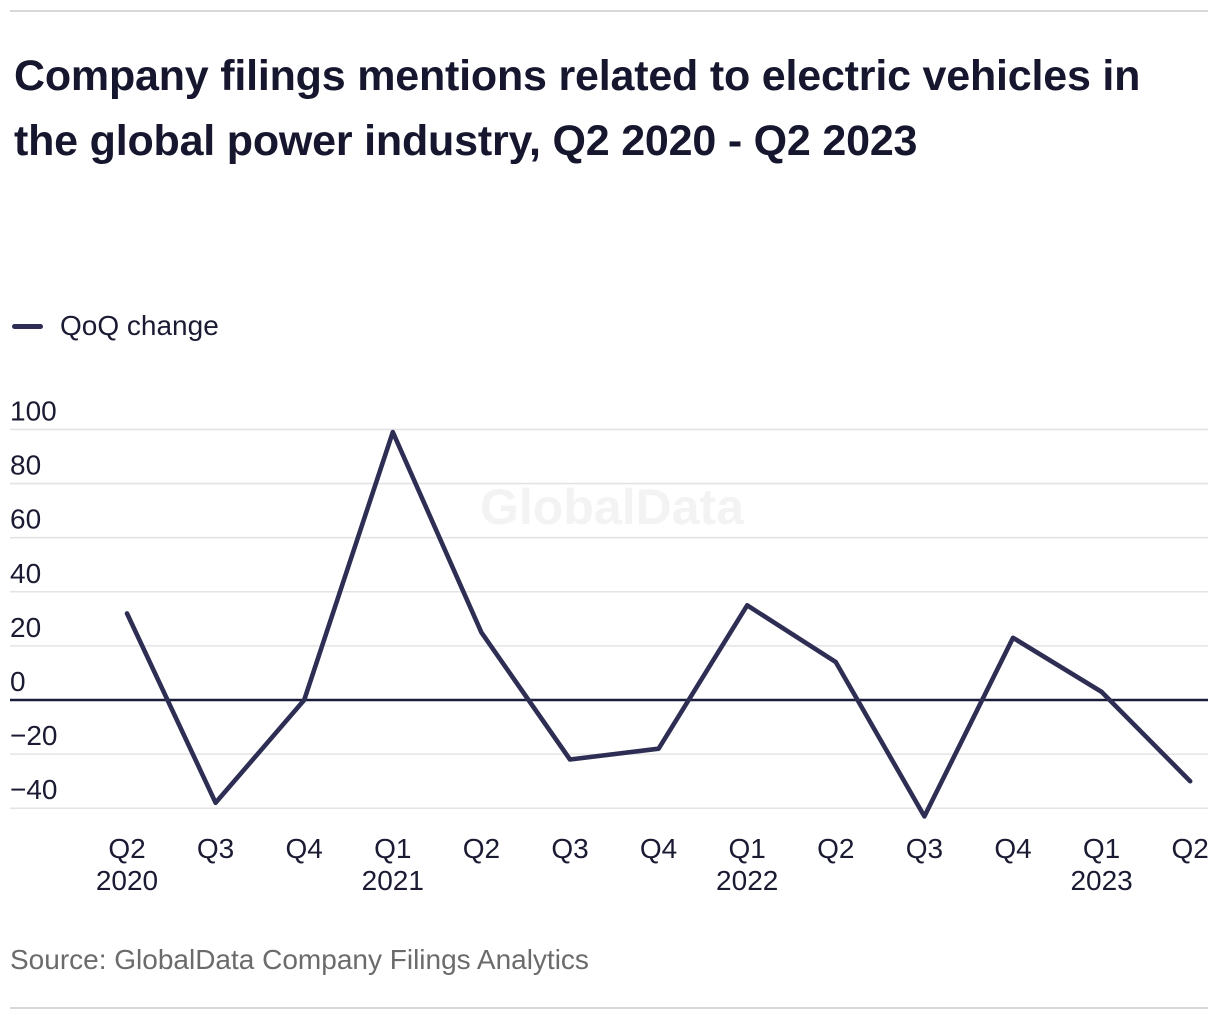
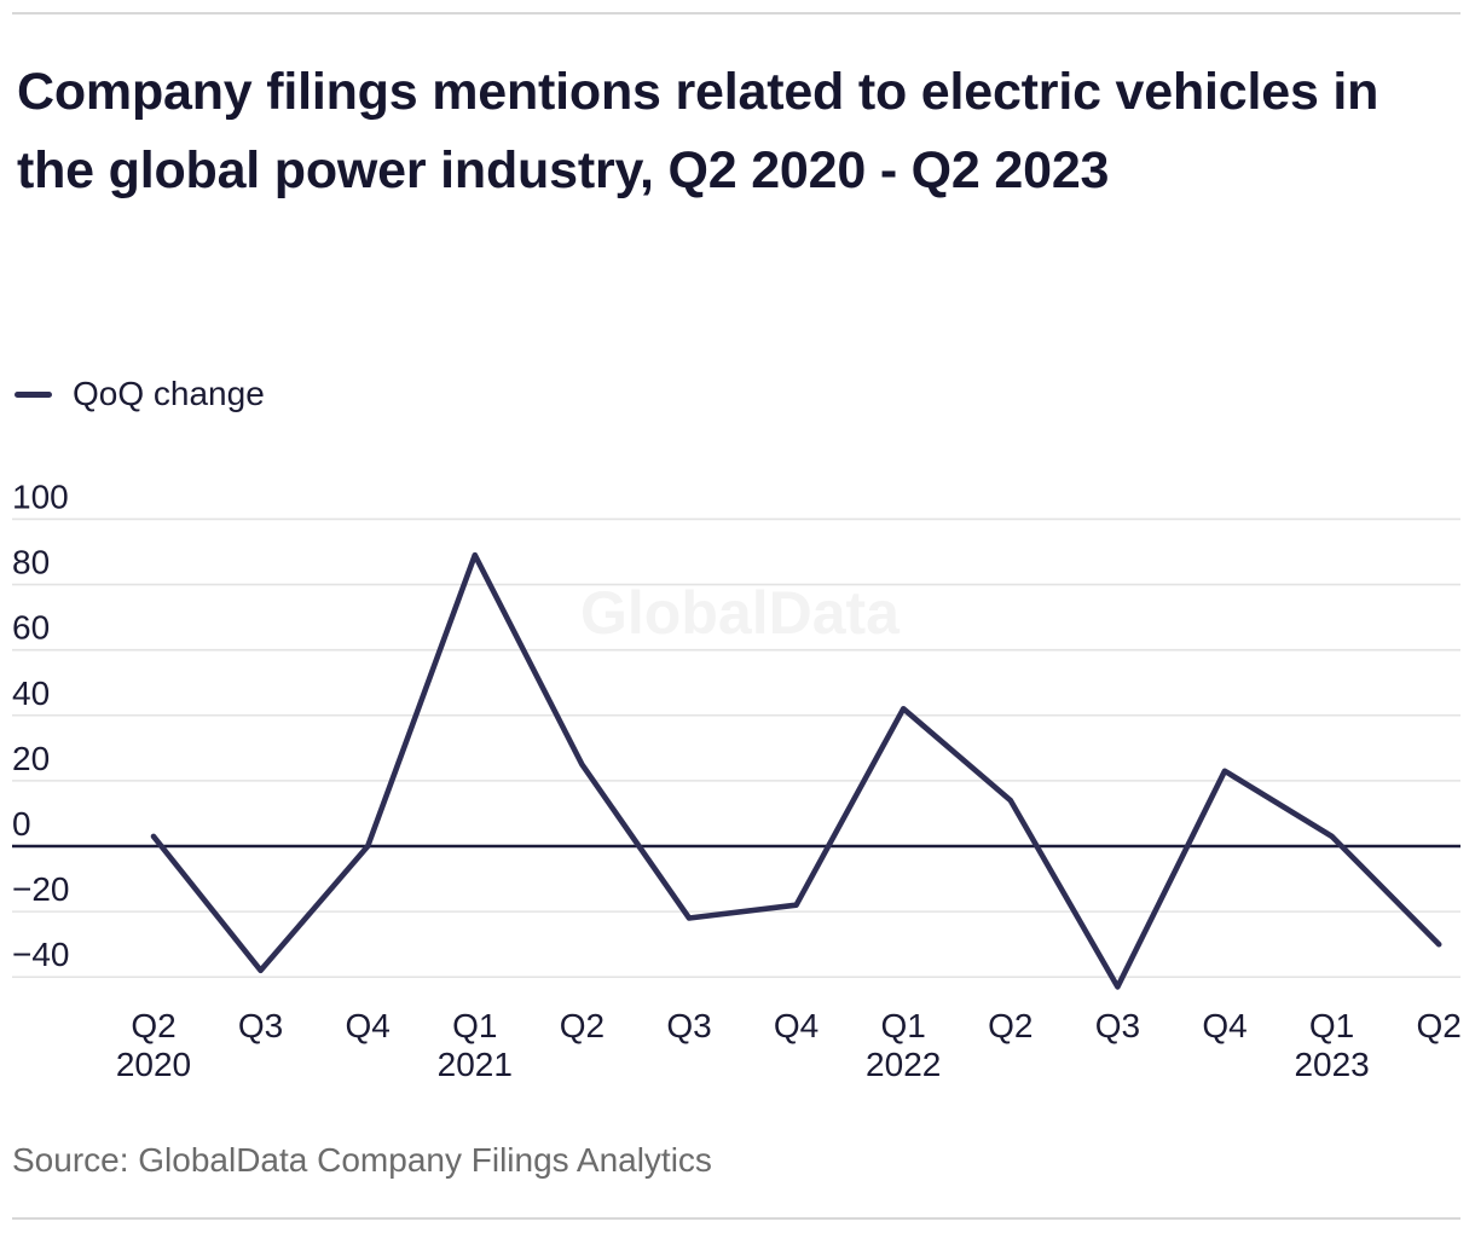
Q2 2020: 32 -> 3
Q1 2021: 99 -> 89
Q1 2022: 35 -> 42
